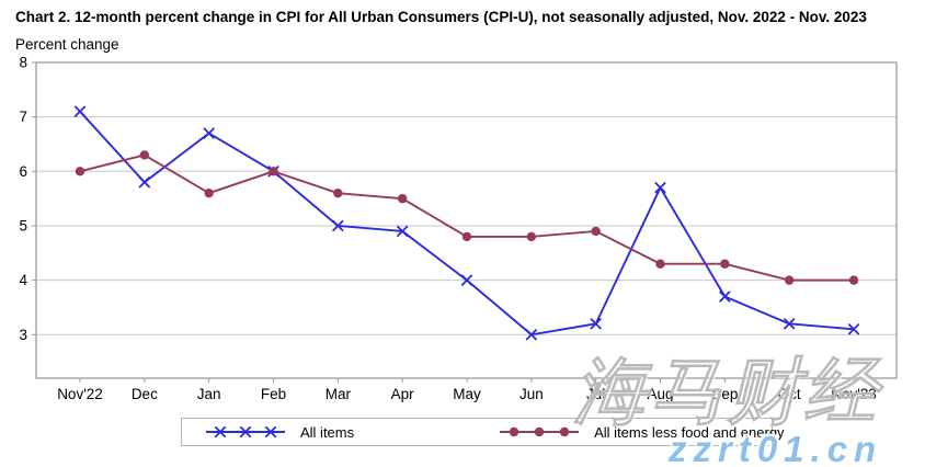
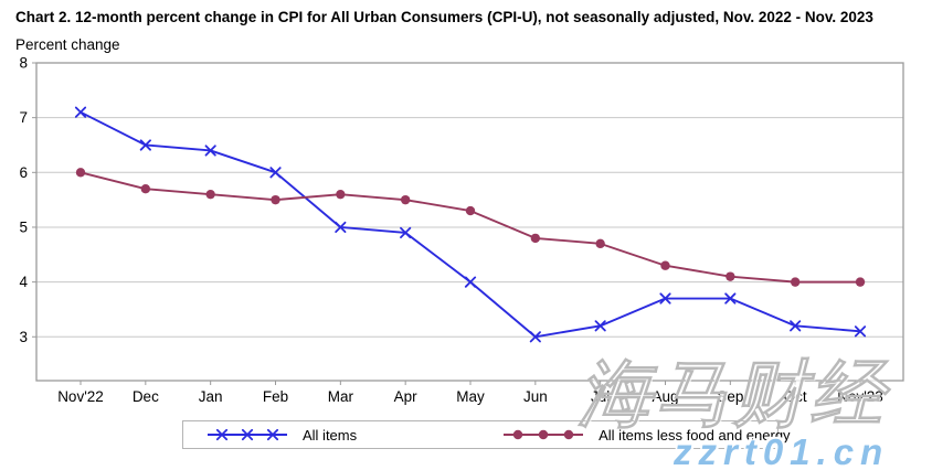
All items/Dec: 5.8 -> 6.5
All items less food and energy/Dec: 6.3 -> 5.7
All items/Jan: 6.7 -> 6.4
All items less food and energy/Feb: 6.0 -> 5.5
All items less food and energy/May: 4.8 -> 5.3
All items less food and energy/Jul: 4.9 -> 4.7
All items/Aug: 5.7 -> 3.7
All items less food and energy/Sep: 4.3 -> 4.1
